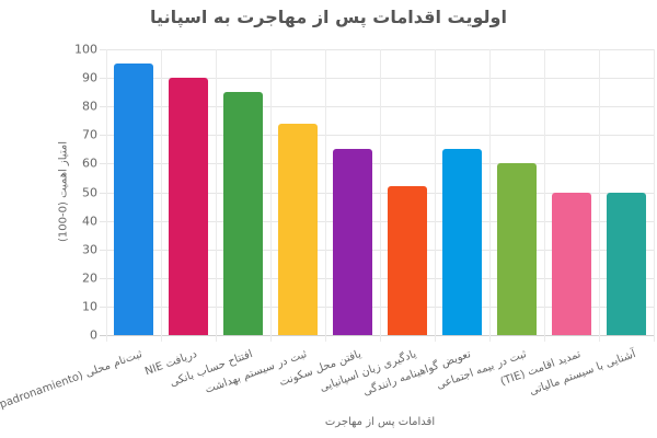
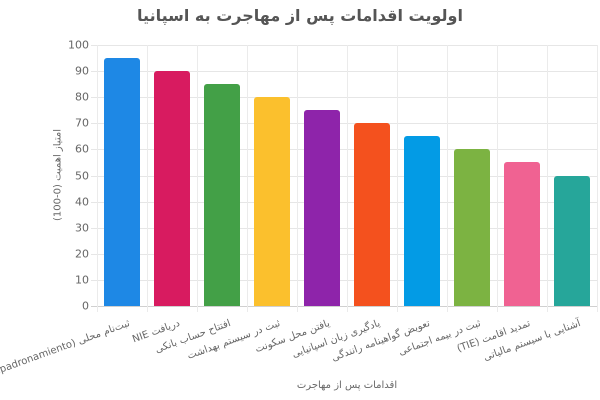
ثبت در سیستم بهداشت: 74 -> 80
یافتن محل سکونت: 65 -> 75
یادگیری زبان اسپانیایی: 52 -> 70
تمدید اقامت (TIE): 50 -> 55
